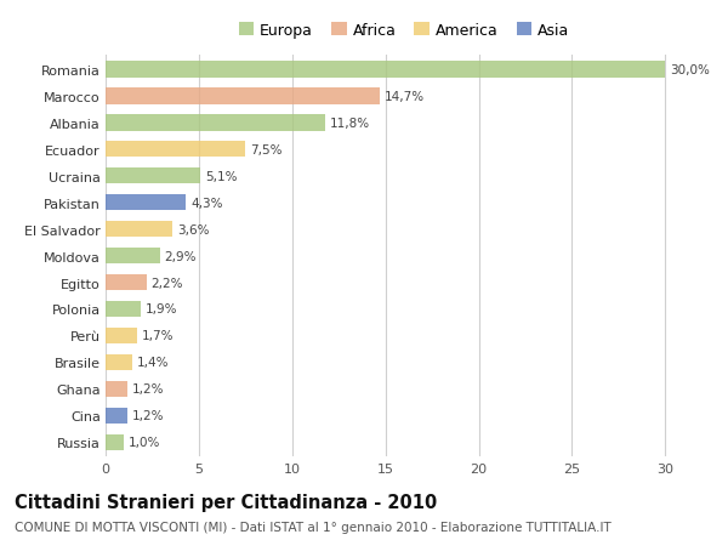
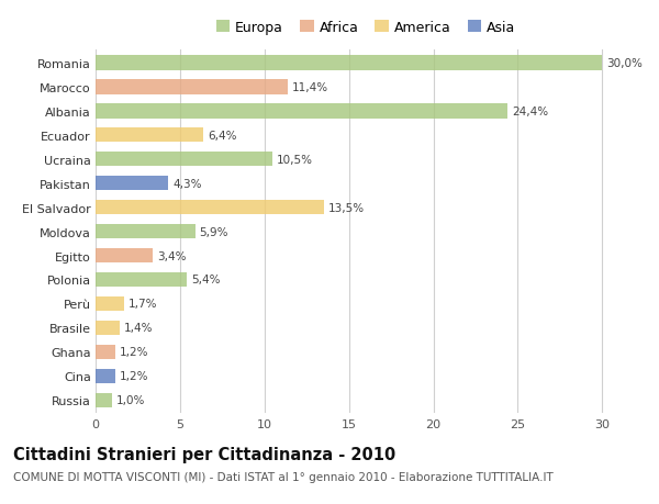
Marocco: 14,7% -> 11,4%
Albania: 11,8% -> 24,4%
Ecuador: 7,5% -> 6,4%
Ucraina: 5,1% -> 10,5%
El Salvador: 3,6% -> 13,5%
Moldova: 2,9% -> 5,9%
Egitto: 2,2% -> 3,4%
Polonia: 1,9% -> 5,4%
